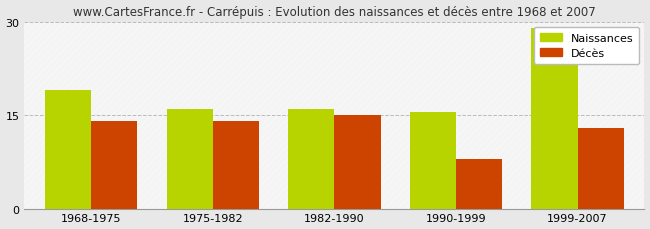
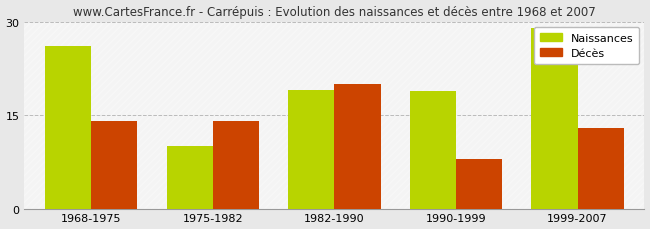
Naissances/1968-1975: 19.0 -> 26.0
Naissances/1975-1982: 16.0 -> 10.0
Naissances/1982-1990: 16.0 -> 19.0
Décès/1982-1990: 15 -> 20
Naissances/1990-1999: 15.5 -> 18.8
